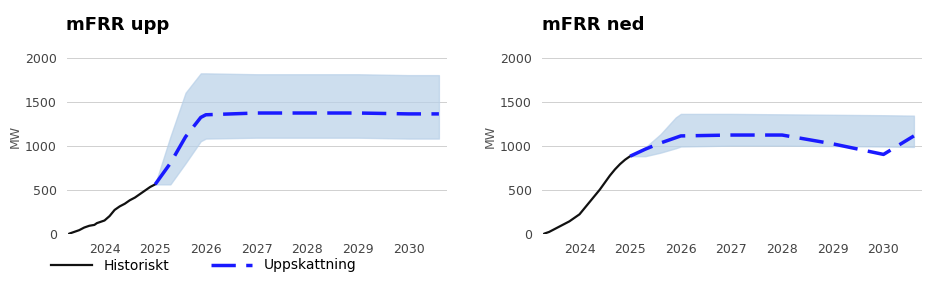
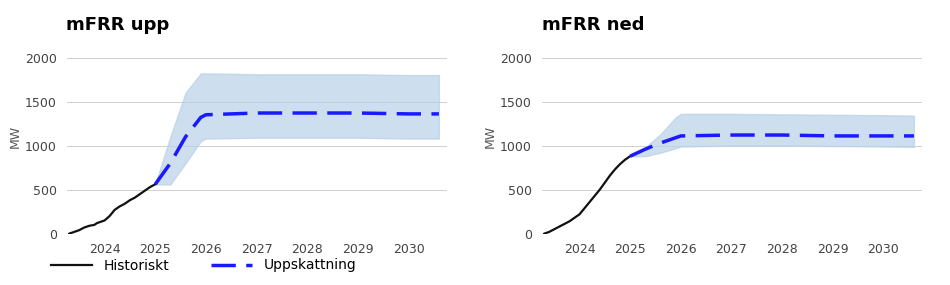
mFRR ned/Uppskattning/2029: 1020 -> 1110
mFRR ned/Uppskattning/2030: 900 -> 1110
